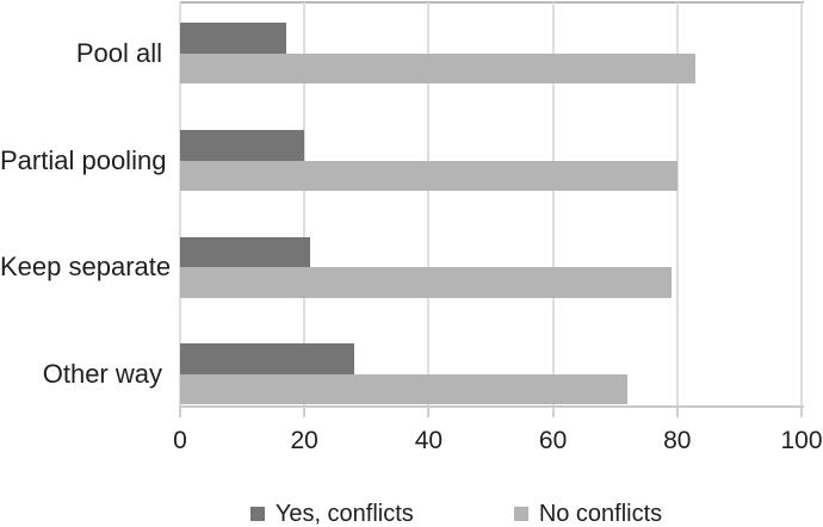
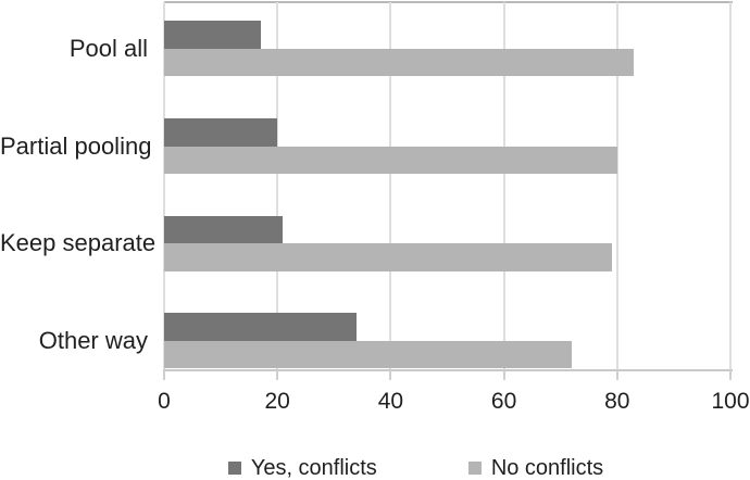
Yes, conflicts/Other way: 28 -> 34
